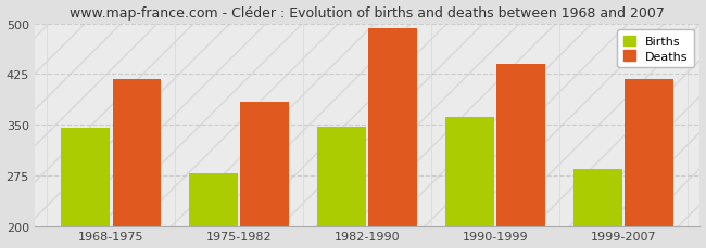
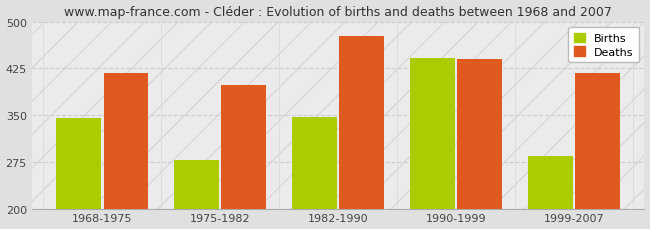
Deaths/1975-1982: 383 -> 398
Deaths/1982-1990: 492 -> 476
Births/1990-1999: 362 -> 442
